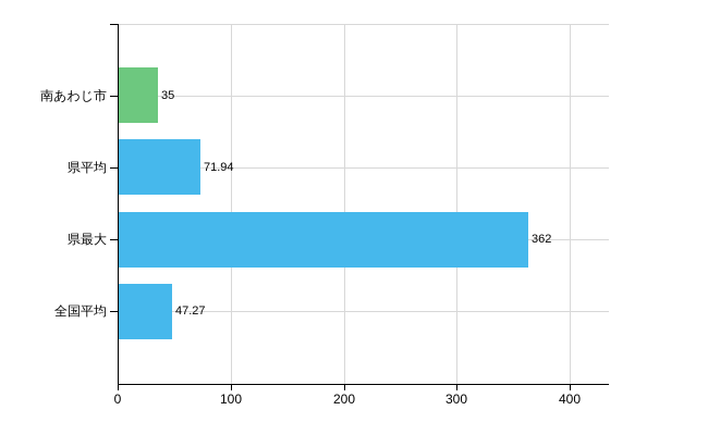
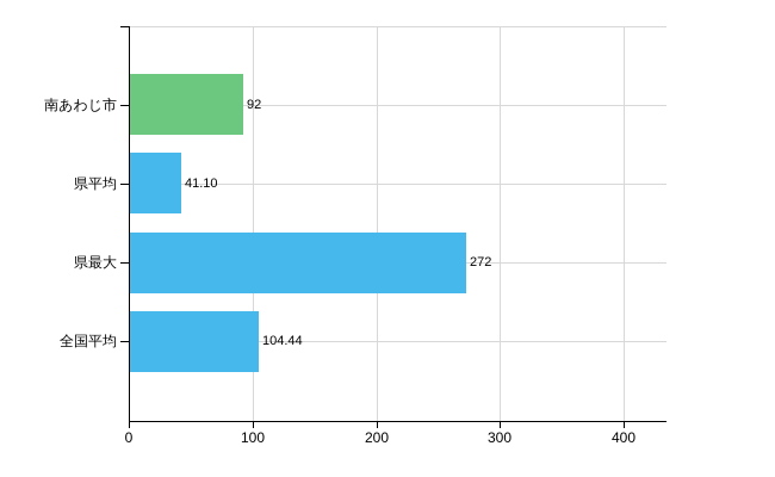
南あわじ市: 35 -> 92
県平均: 71.94 -> 41.10
県最大: 362 -> 272
全国平均: 47.27 -> 104.44
